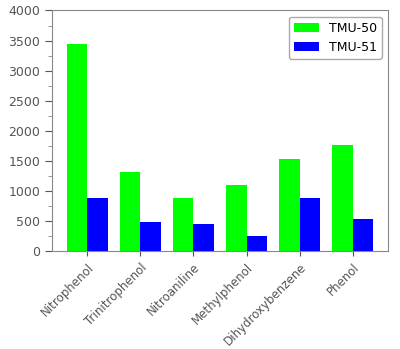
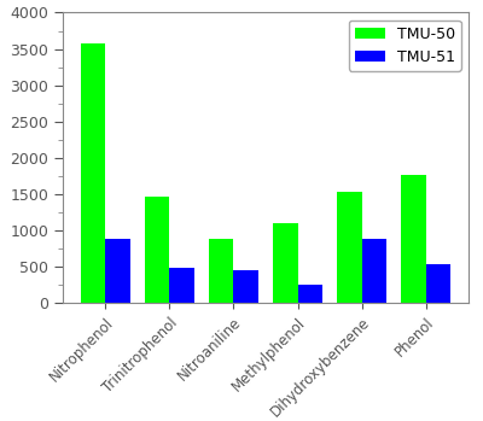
TMU-50/Nitrophenol: 3450 -> 3580
TMU-50/Trinitrophenol: 1320 -> 1460
